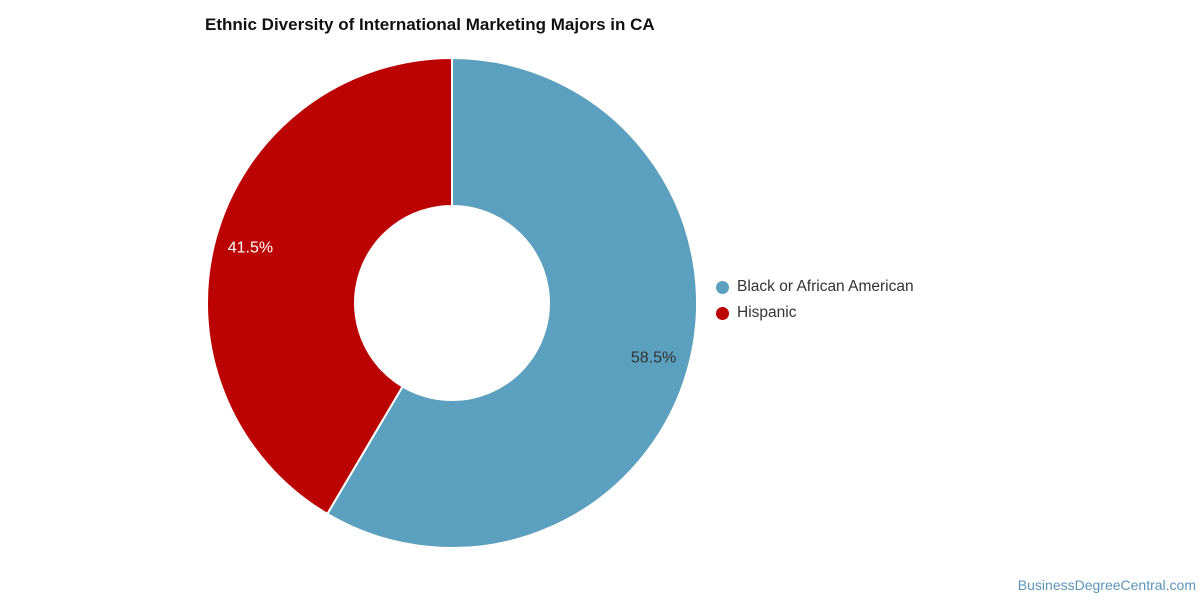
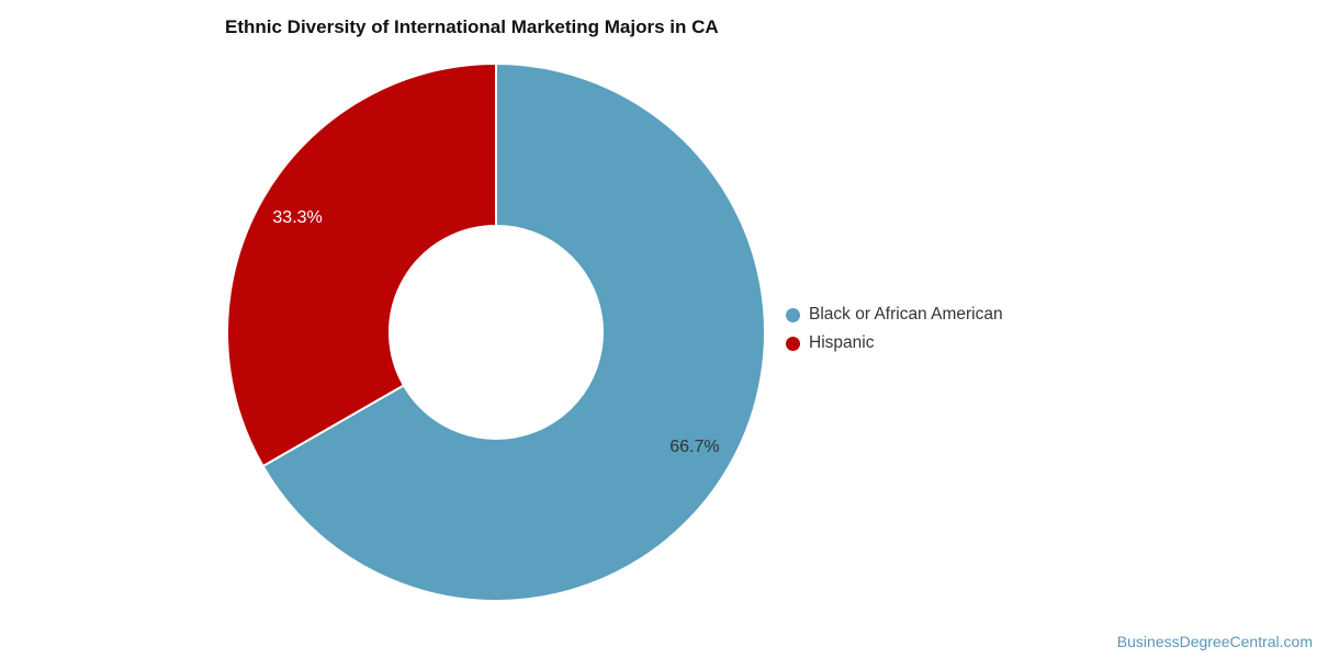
Black or African American: 58.5% -> 66.7%
Hispanic: 41.5% -> 33.3%
